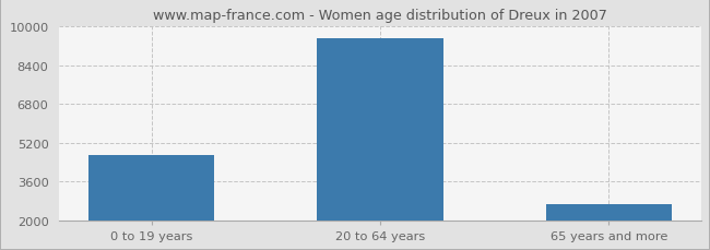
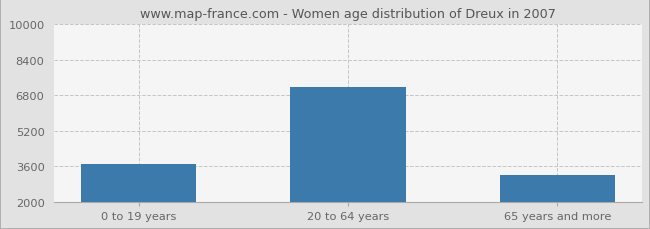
0 to 19 years: 4700 -> 3700
20 to 64 years: 9500 -> 7150
65 years and more: 2650 -> 3200
